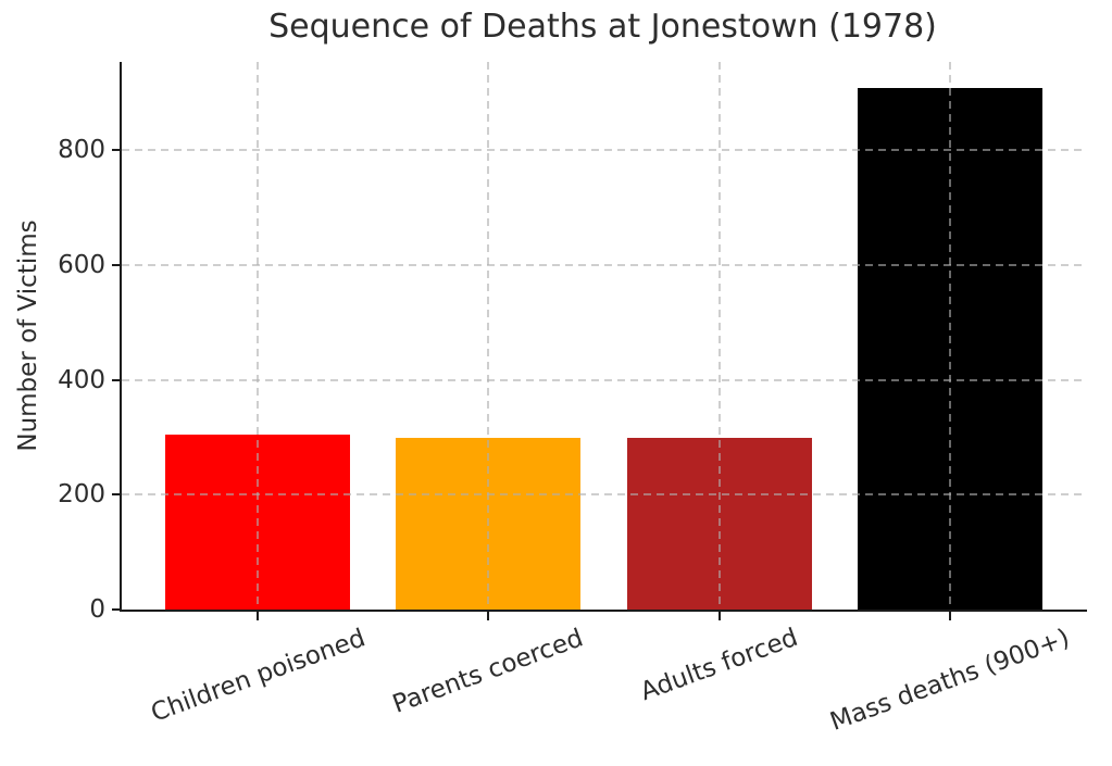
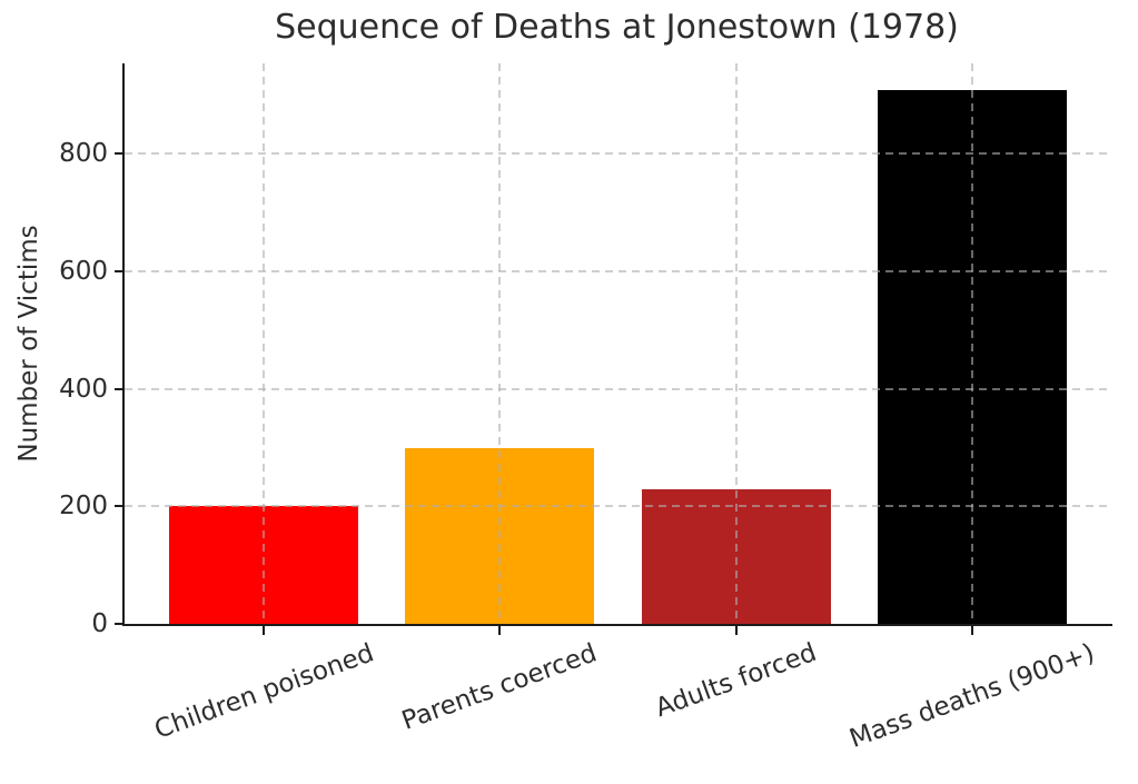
Children poisoned: 300 -> 200
Adults forced: 300 -> 230
